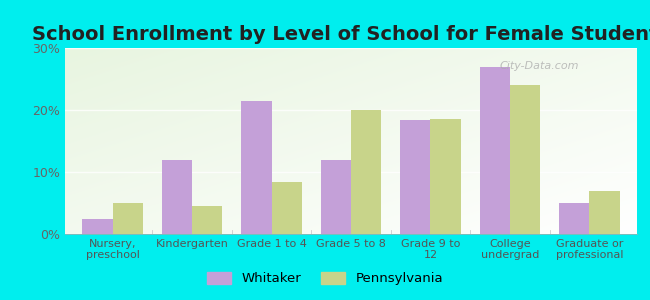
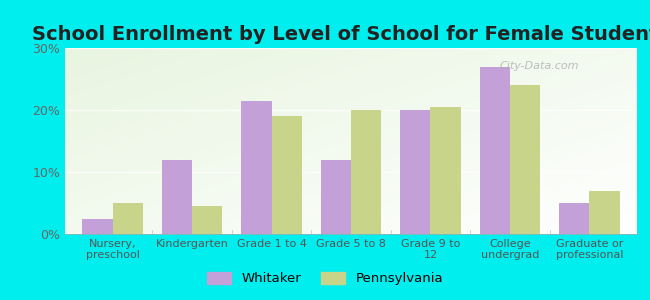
Pennsylvania/Grade 1 to 4: 8.4% -> 19.0%
Whitaker/Grade 9 to 12: 18.4% -> 20.0%
Pennsylvania/Grade 9 to 12: 18.6% -> 20.5%
